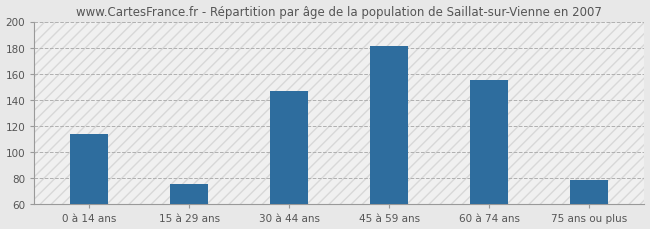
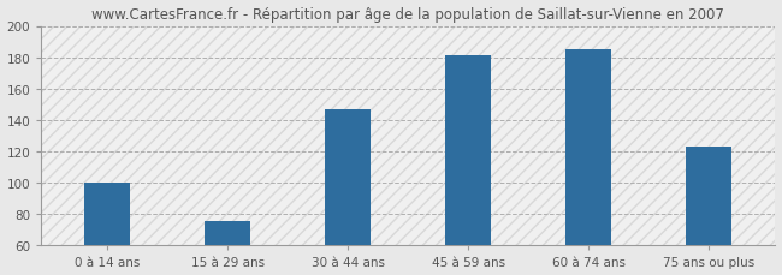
0 à 14 ans: 114 -> 100
60 à 74 ans: 155 -> 185
75 ans ou plus: 79 -> 123
